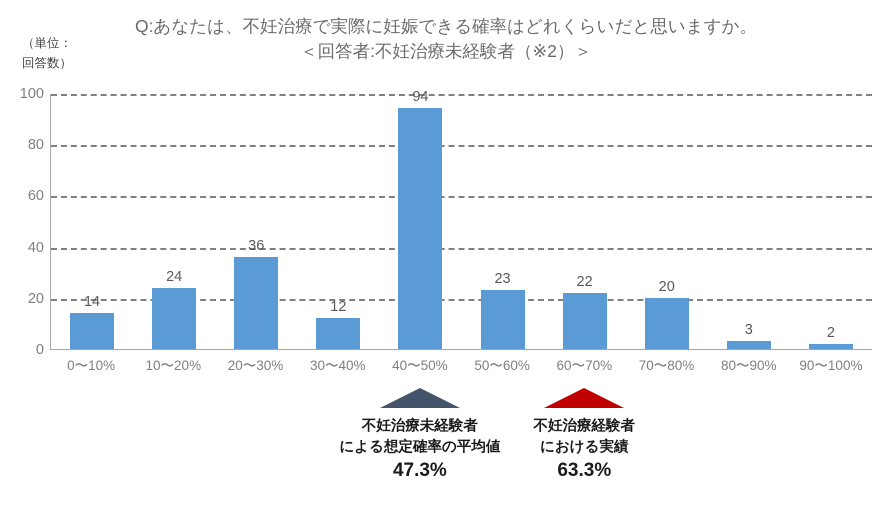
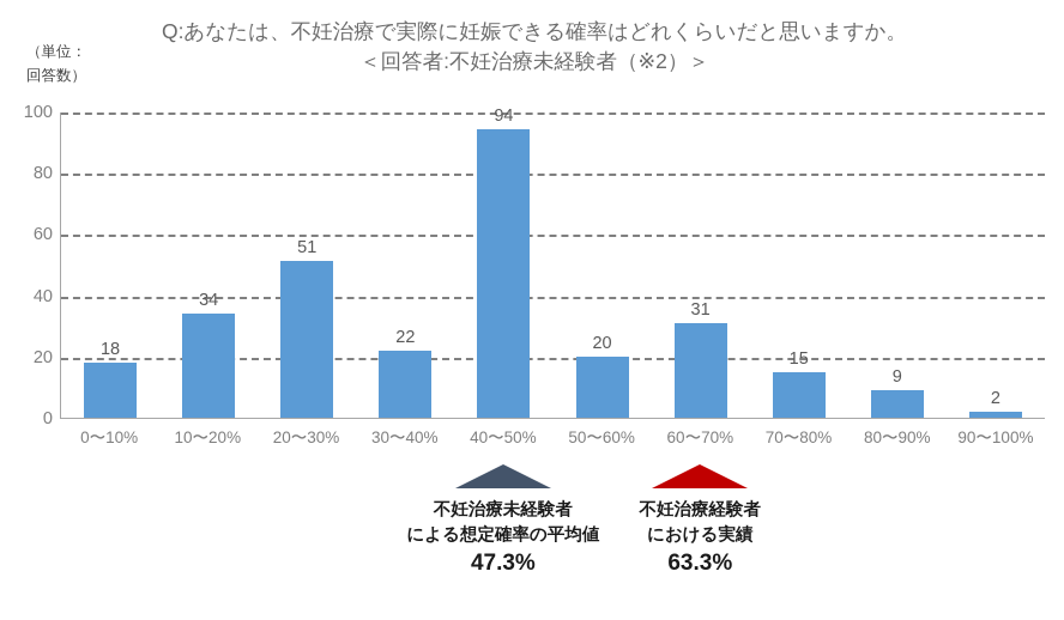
0〜10%: 14 -> 18
10〜20%: 24 -> 34
20〜30%: 36 -> 51
30〜40%: 12 -> 22
50〜60%: 23 -> 20
60〜70%: 22 -> 31
70〜80%: 20 -> 15
80〜90%: 3 -> 9
